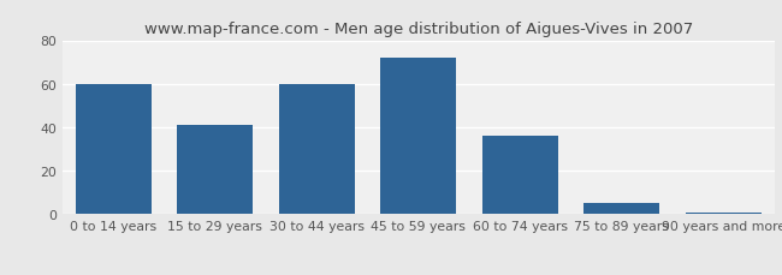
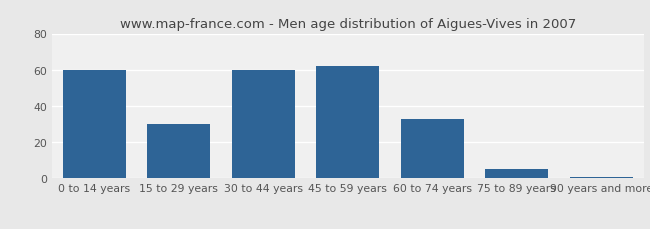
15 to 29 years: 41 -> 30
45 to 59 years: 72 -> 62
60 to 74 years: 36 -> 33
